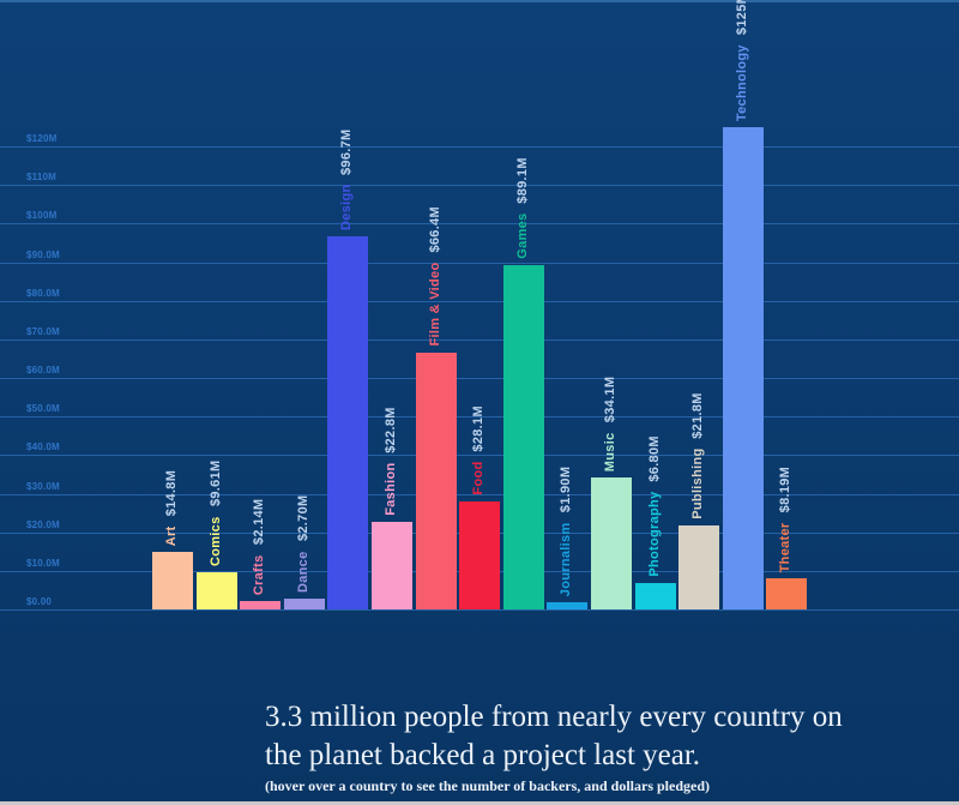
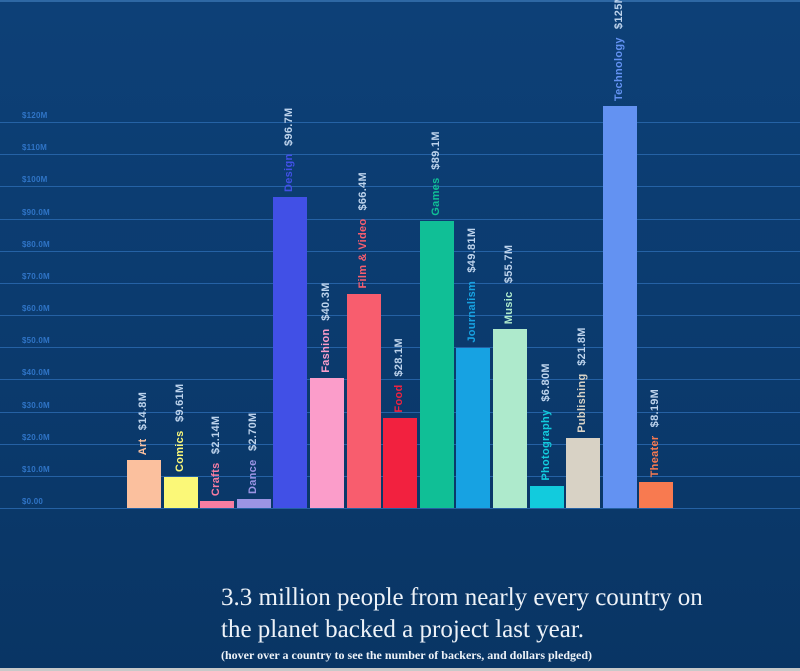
Fashion: $22.8M -> $40.3M
Journalism: $1.90M -> $49.81M
Music: $34.1M -> $55.7M
